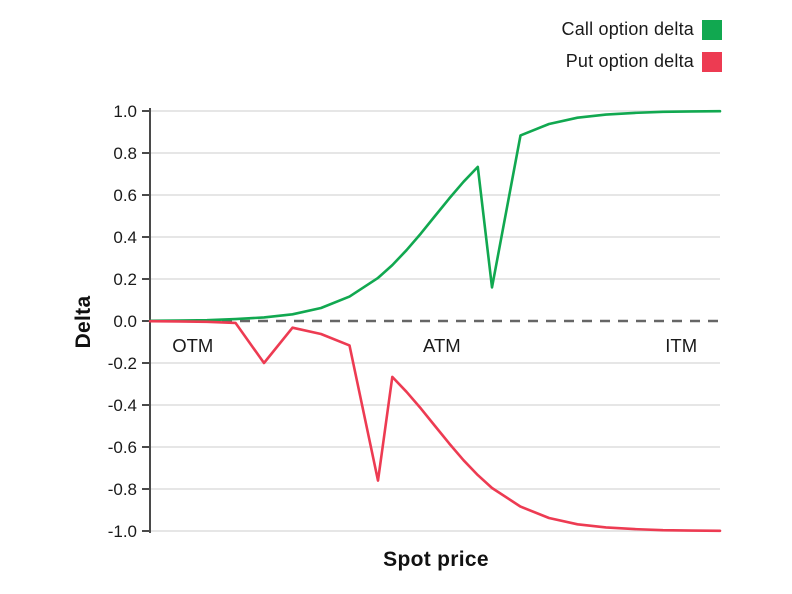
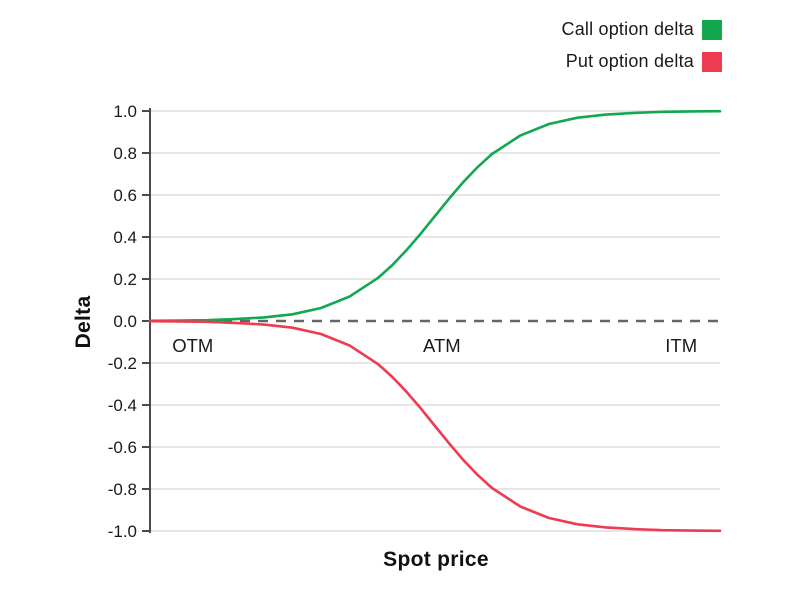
Put option delta/0.2: -0.20 -> -0.02
Put option delta/0.4: -0.76 -> -0.20
Call option delta/0.6: 0.16 -> 0.80
